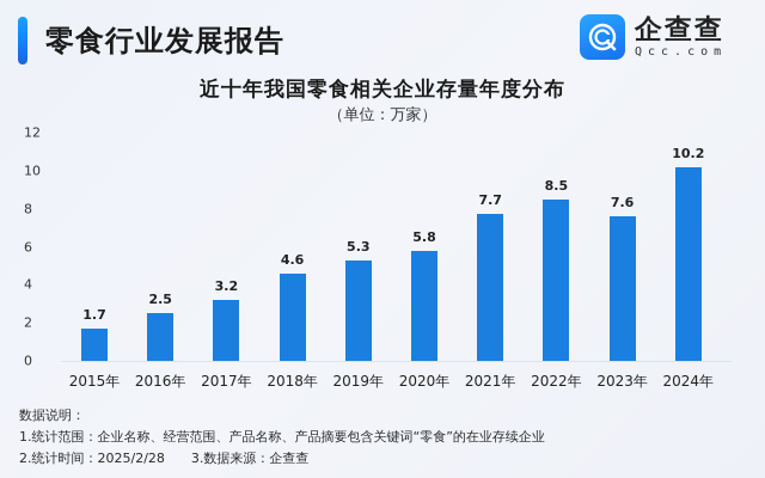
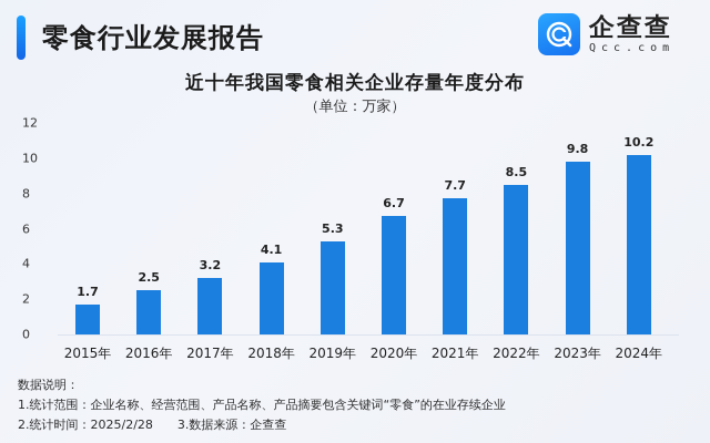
2018年: 4.6 -> 4.1
2020年: 5.8 -> 6.7
2023年: 7.6 -> 9.8
